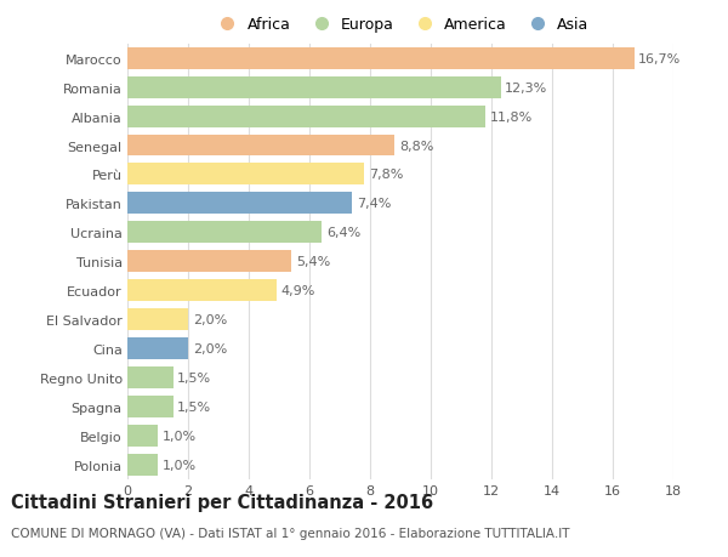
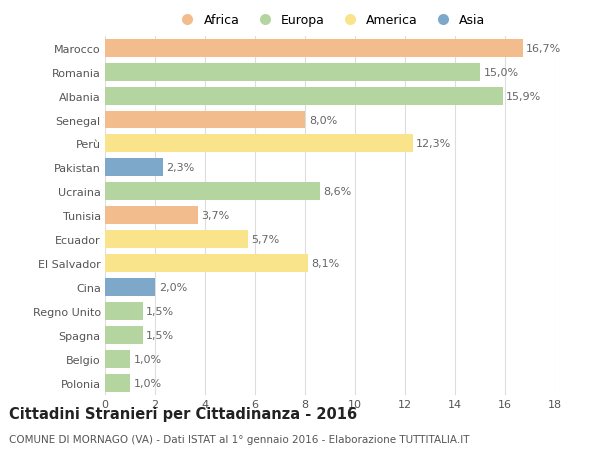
Romania: 12,3% -> 15,0%
Albania: 11,8% -> 15,9%
Senegal: 8,8% -> 8,0%
Perù: 7,8% -> 12,3%
Pakistan: 7,4% -> 2,3%
Ucraina: 6,4% -> 8,6%
Tunisia: 5,4% -> 3,7%
Ecuador: 4,9% -> 5,7%
El Salvador: 2,0% -> 8,1%
